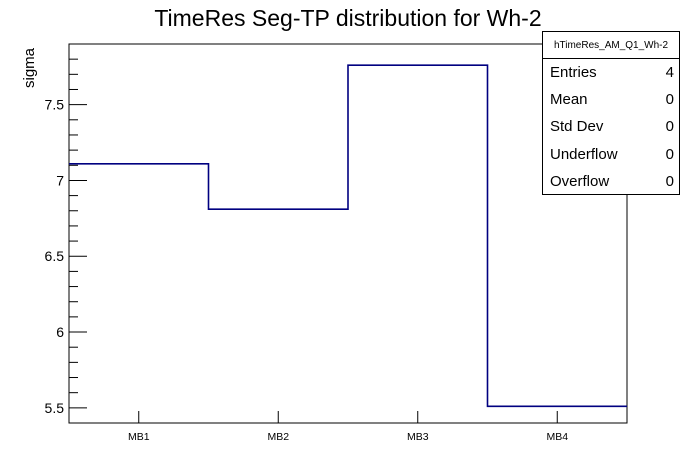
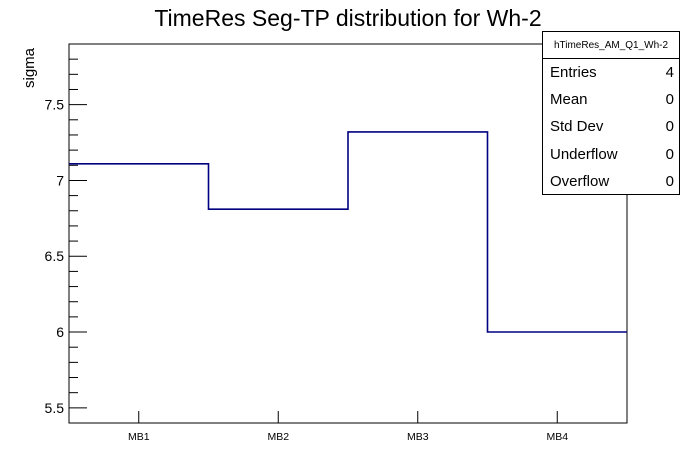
MB3: 7.76 -> 7.32
MB4: 5.51 -> 6.00
